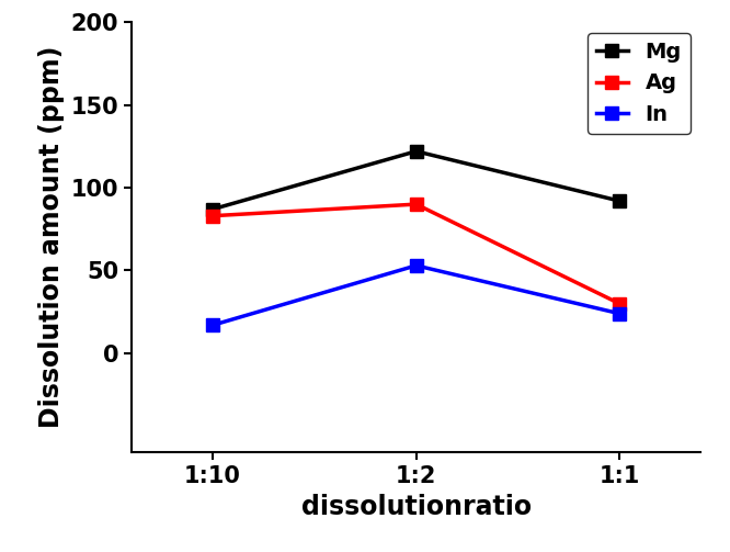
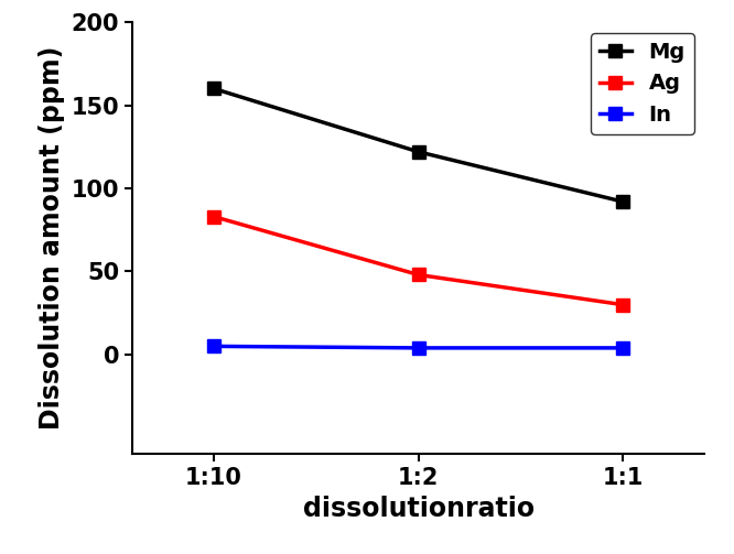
Mg/1:10: 87 -> 160
In/1:10: 17 -> 5
Ag/1:2: 90 -> 48
In/1:2: 53 -> 4
In/1:1: 24 -> 4
